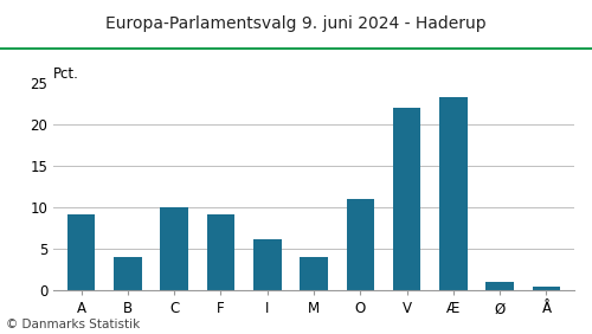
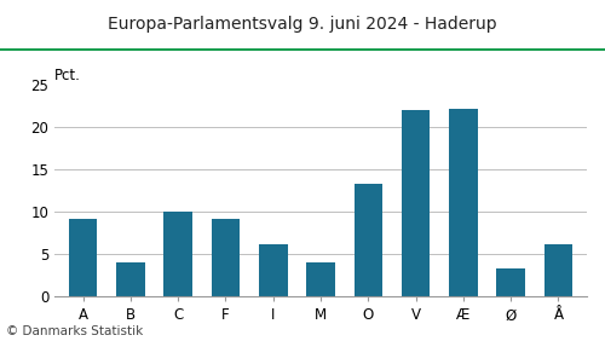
O: 11.0 -> 13.4
Æ: 23.4 -> 22.2
Ø: 1.0 -> 3.4
Å: 0.5 -> 6.2
